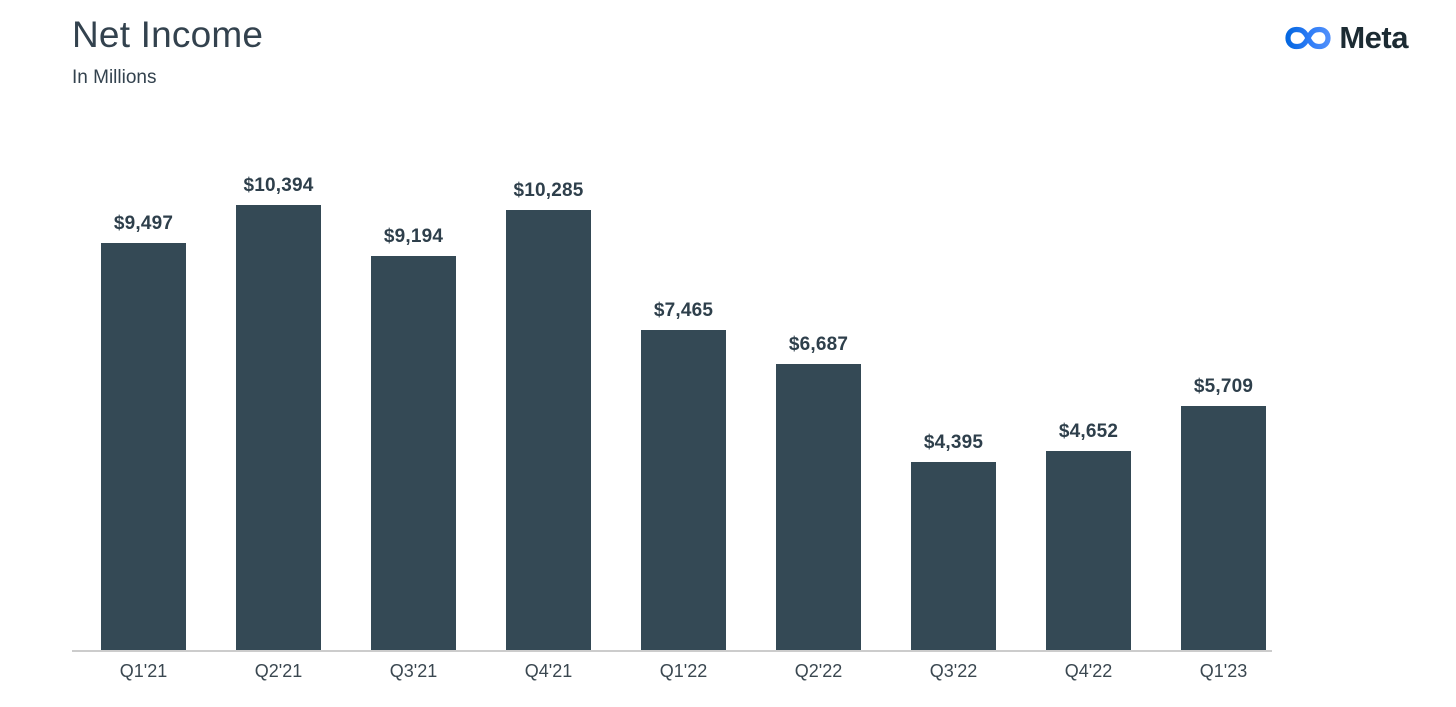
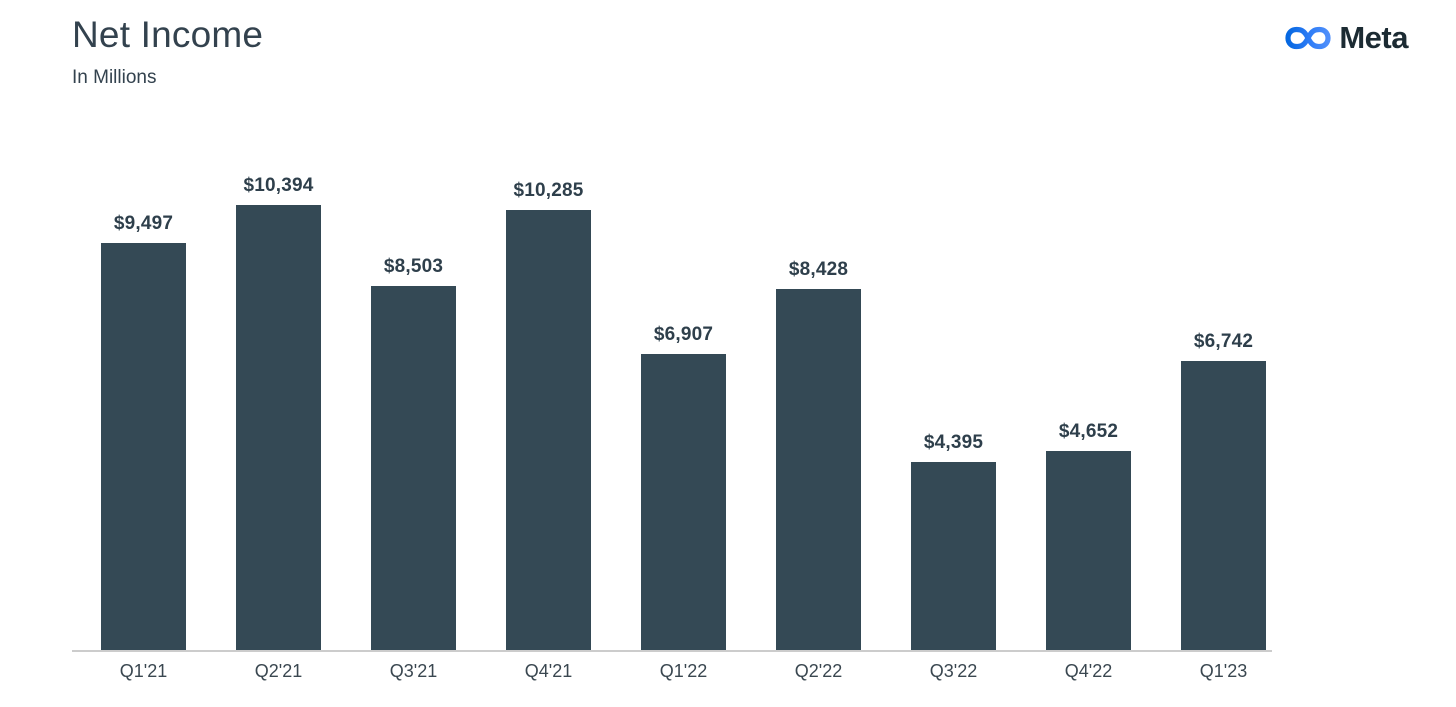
Q3'21: $9,194 -> $8,503
Q1'22: $7,465 -> $6,907
Q2'22: $6,687 -> $8,428
Q1'23: $5,709 -> $6,742
